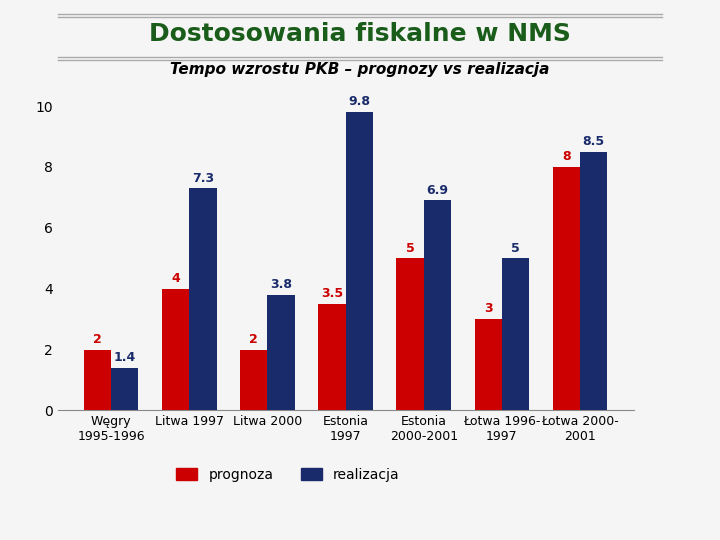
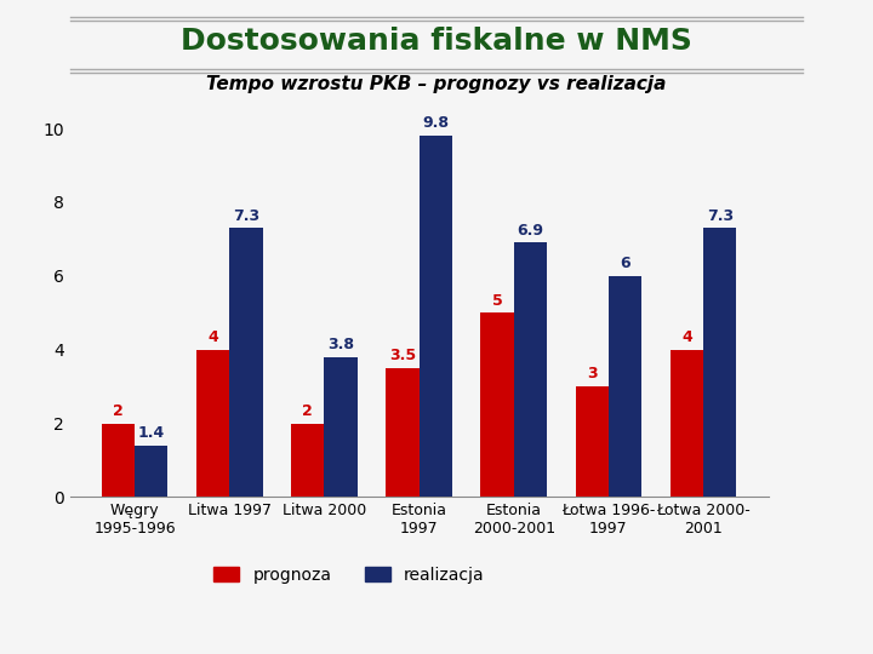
realizacja/Łotwa 1996- 1997: 5 -> 6
prognoza/Łotwa 2000- 2001: 8 -> 4
realizacja/Łotwa 2000- 2001: 8.5 -> 7.3
